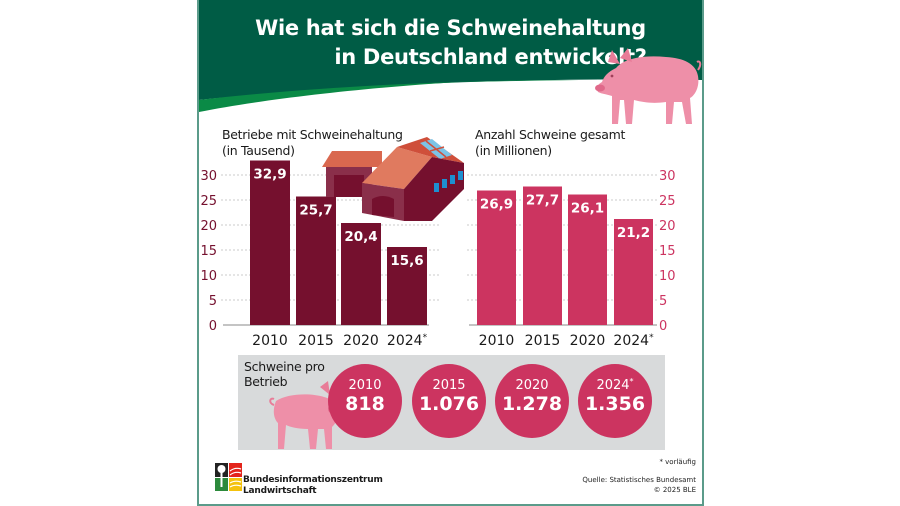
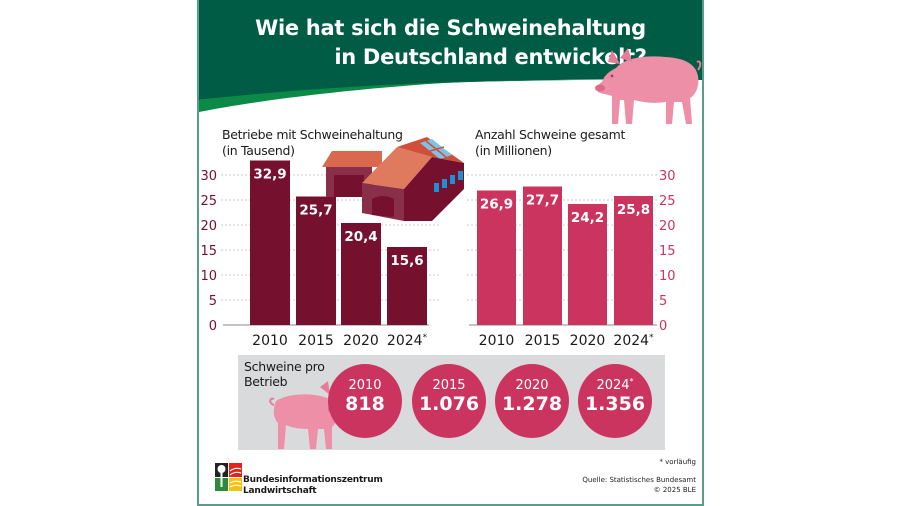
Anzahl Schweine gesamt/2020: 26,1 -> 24,2
Anzahl Schweine gesamt/2024*: 21,2 -> 25,8
